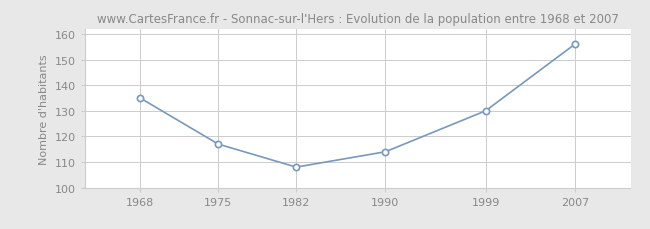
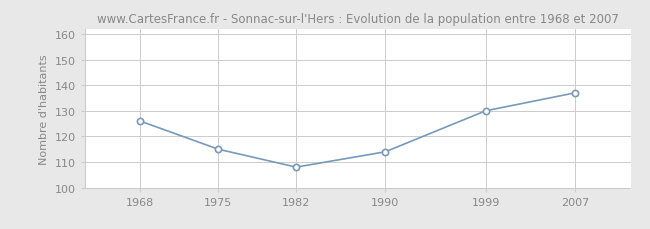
1968: 135 -> 126
1975: 117 -> 115
2007: 156 -> 137
